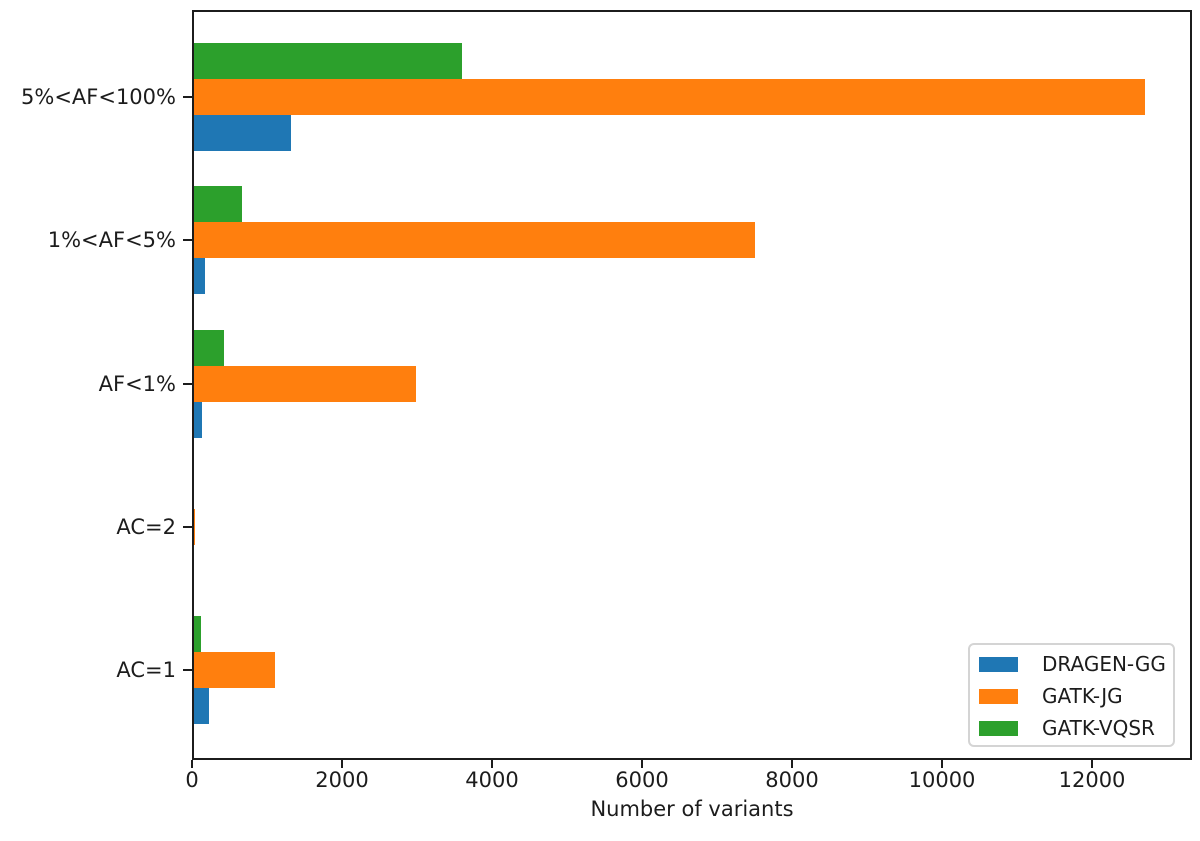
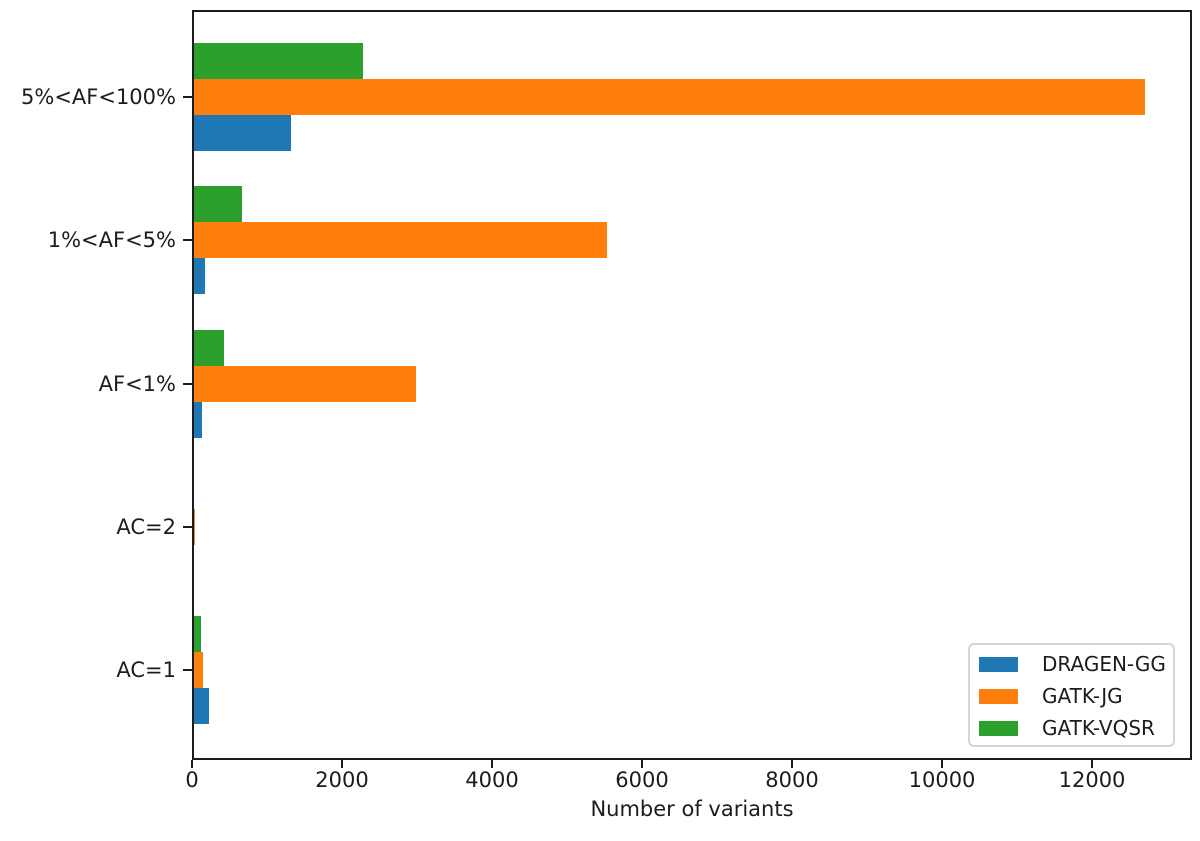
GATK-VQSR/5%<AF<100%: 3600 -> 2300
GATK-JG/1%<AF<5%: 7500 -> 5500
GATK-JG/AC=1: 1100 -> 100
